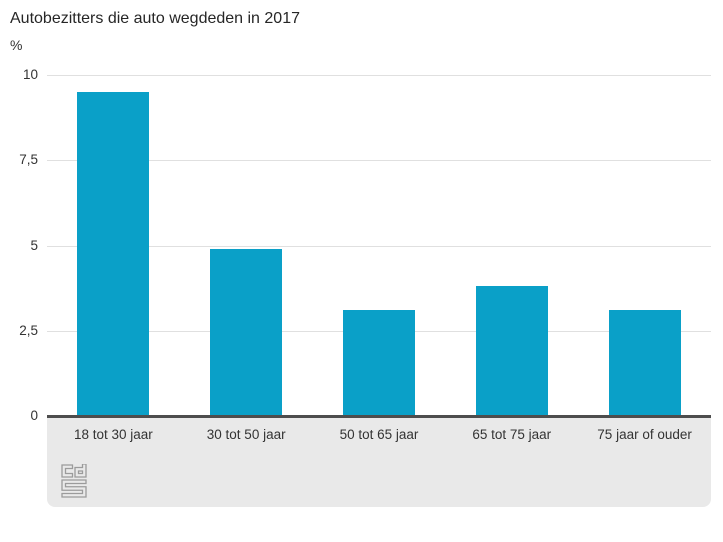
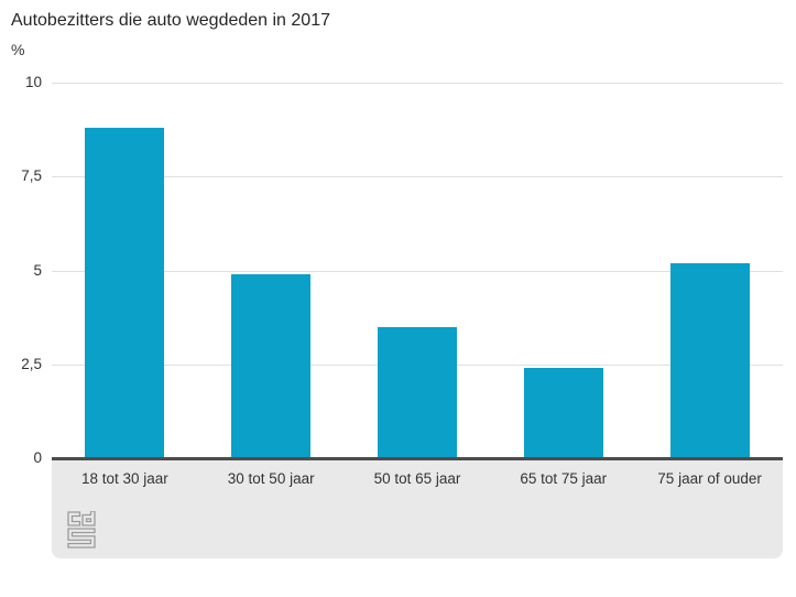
18 tot 30 jaar: 9.5 -> 8.8
50 tot 65 jaar: 3.1 -> 3.5
65 tot 75 jaar: 3.8 -> 2.4
75 jaar of ouder: 3.1 -> 5.2
